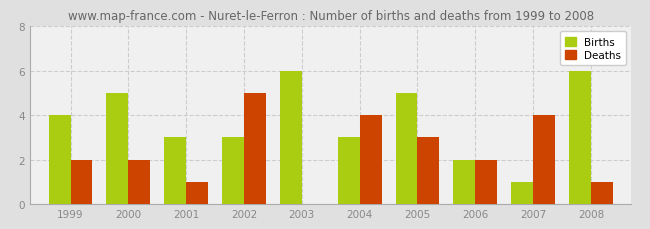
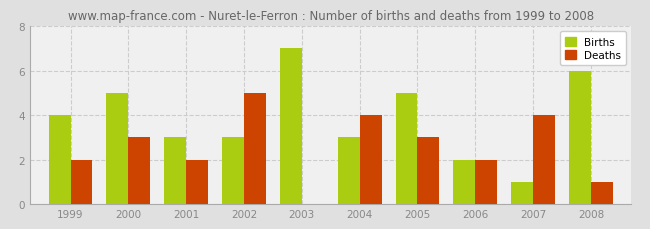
Deaths/2000: 2 -> 3
Deaths/2001: 1 -> 2
Births/2003: 6 -> 7
